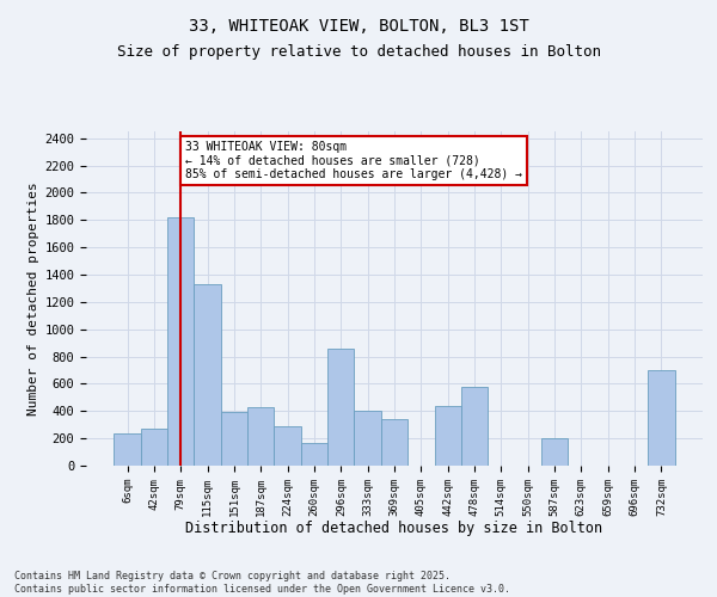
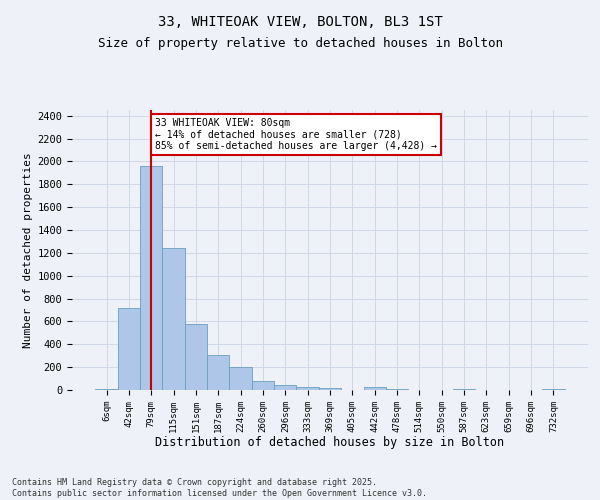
6sqm: 240 -> 10
42sqm: 270 -> 720
79sqm: 1820 -> 1960
115sqm: 1330 -> 1240
151sqm: 390 -> 580
187sqm: 430 -> 300
224sqm: 290 -> 200
260sqm: 170 -> 80
296sqm: 860 -> 40
333sqm: 400 -> 30
369sqm: 340 -> 20
442sqm: 440 -> 30
478sqm: 580 -> 0
587sqm: 200 -> 0
732sqm: 700 -> 0
